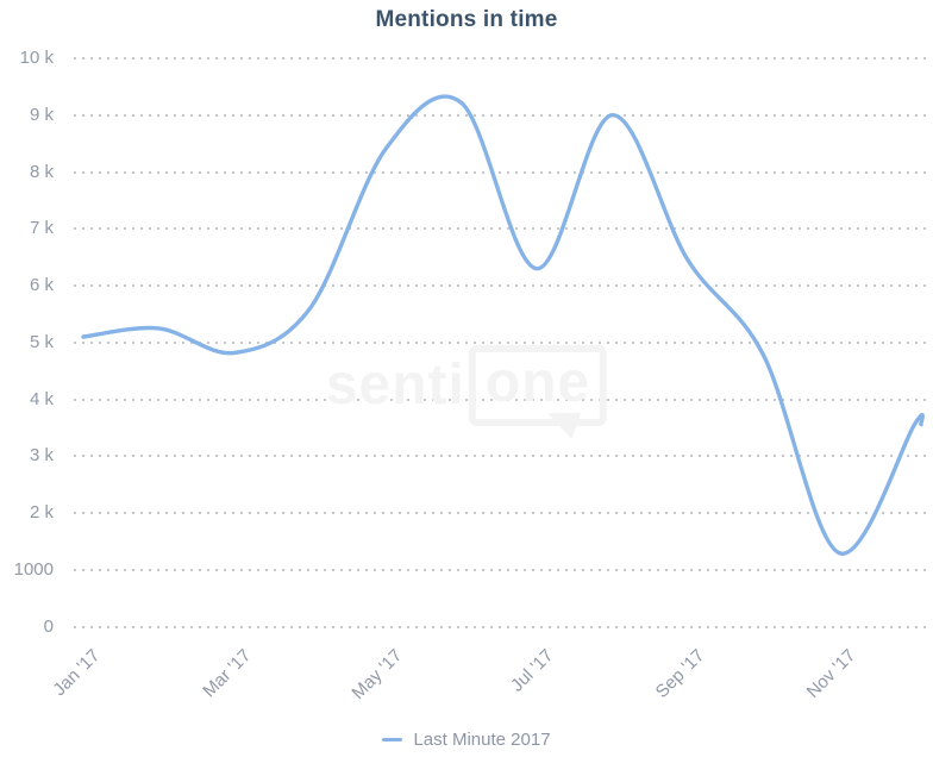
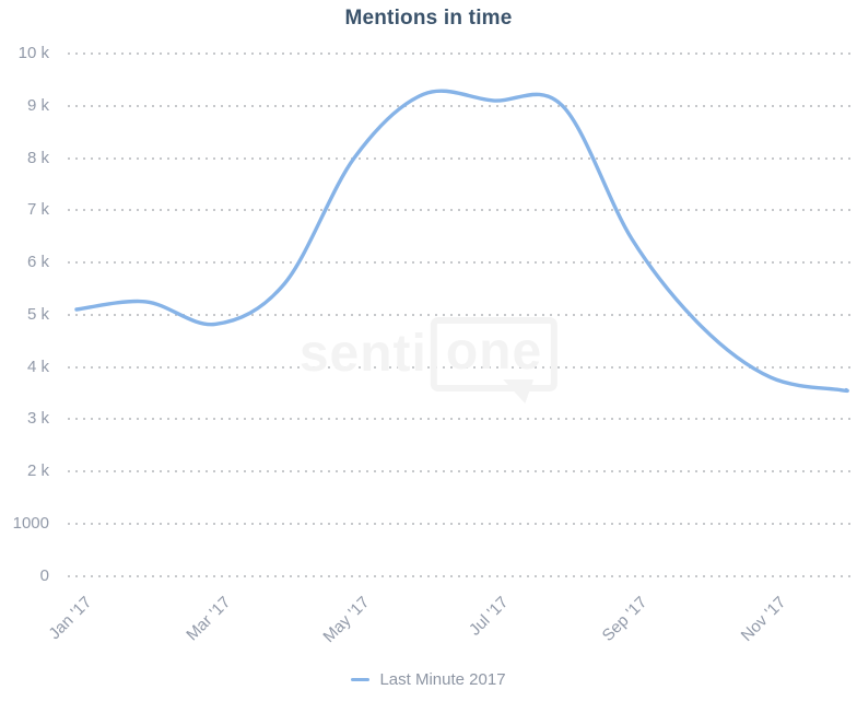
May '17: 8.4k -> 8.0k
Jul '17: 6.3k -> 9.1k
Nov '17: 1.3k -> 3.8k
